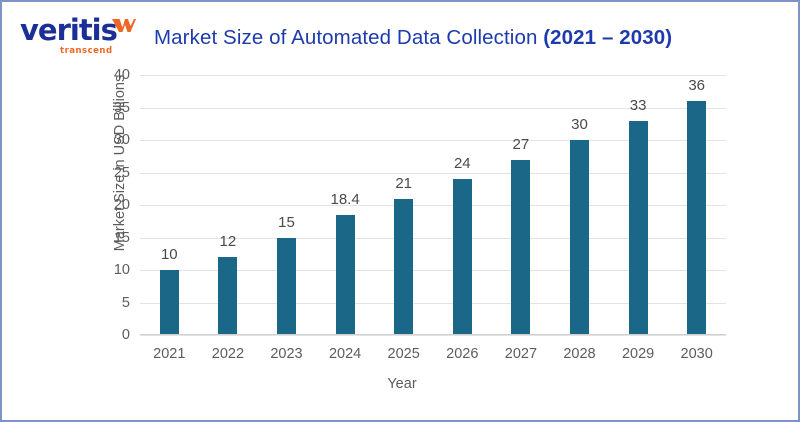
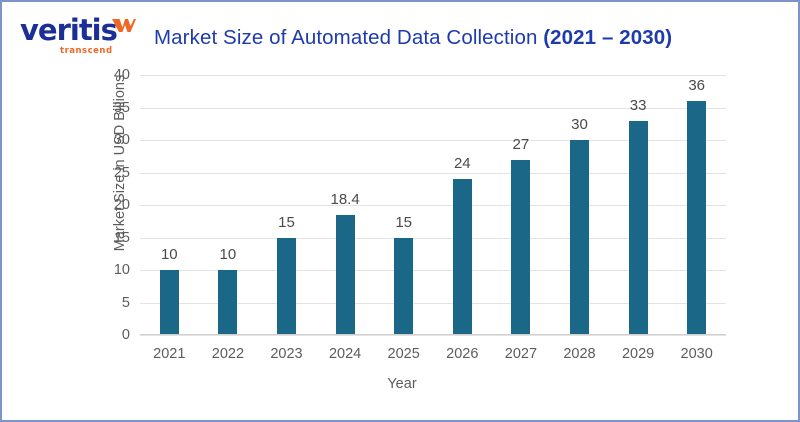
2022: 12 -> 10
2025: 21 -> 15
